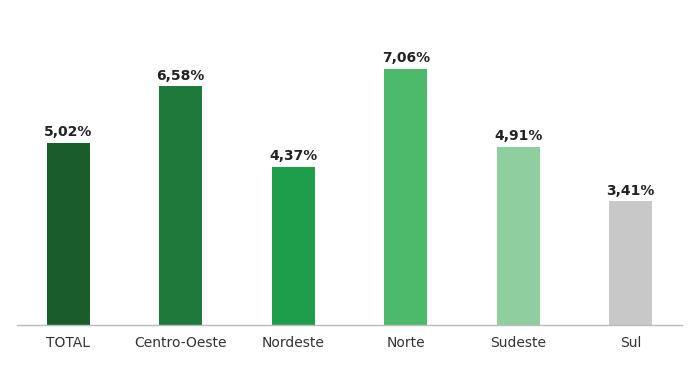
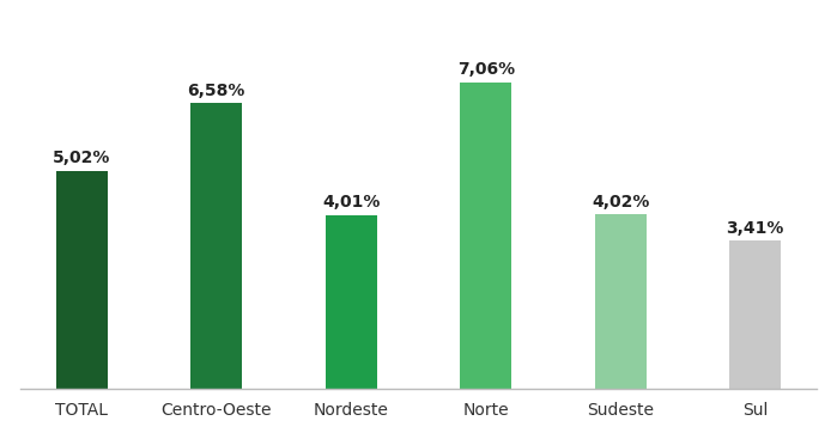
Nordeste: 4,37% -> 4,01%
Sudeste: 4,91% -> 4,02%
